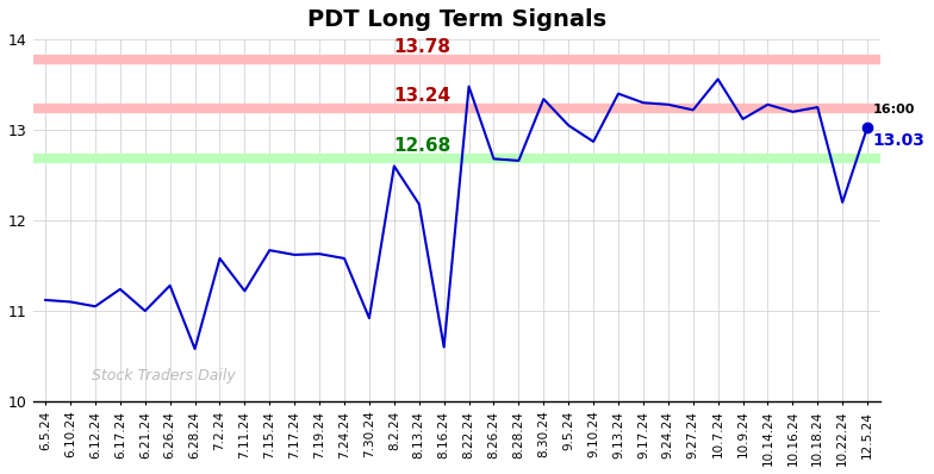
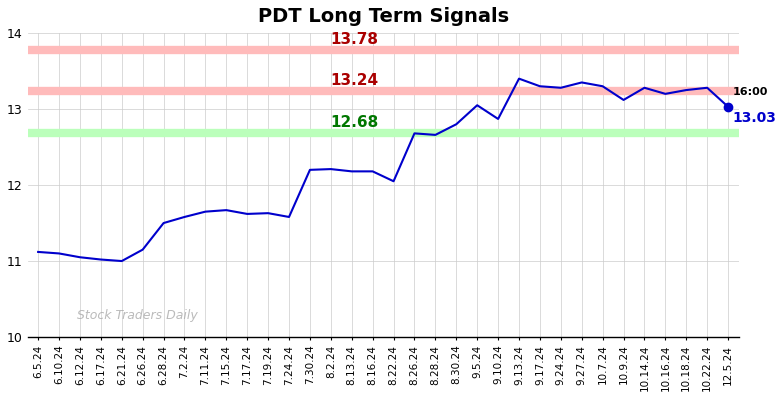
6.17.24: 11.24 -> 11.02
6.26.24: 11.28 -> 11.15
6.28.24: 10.58 -> 11.50
7.11.24: 11.22 -> 11.65
7.30.24: 10.92 -> 12.20
8.2.24: 12.60 -> 12.21
8.16.24: 10.60 -> 12.18
8.22.24: 13.48 -> 12.05
8.30.24: 13.34 -> 12.80
9.27.24: 13.22 -> 13.35
10.7.24: 13.56 -> 13.30
10.22.24: 12.20 -> 13.28
